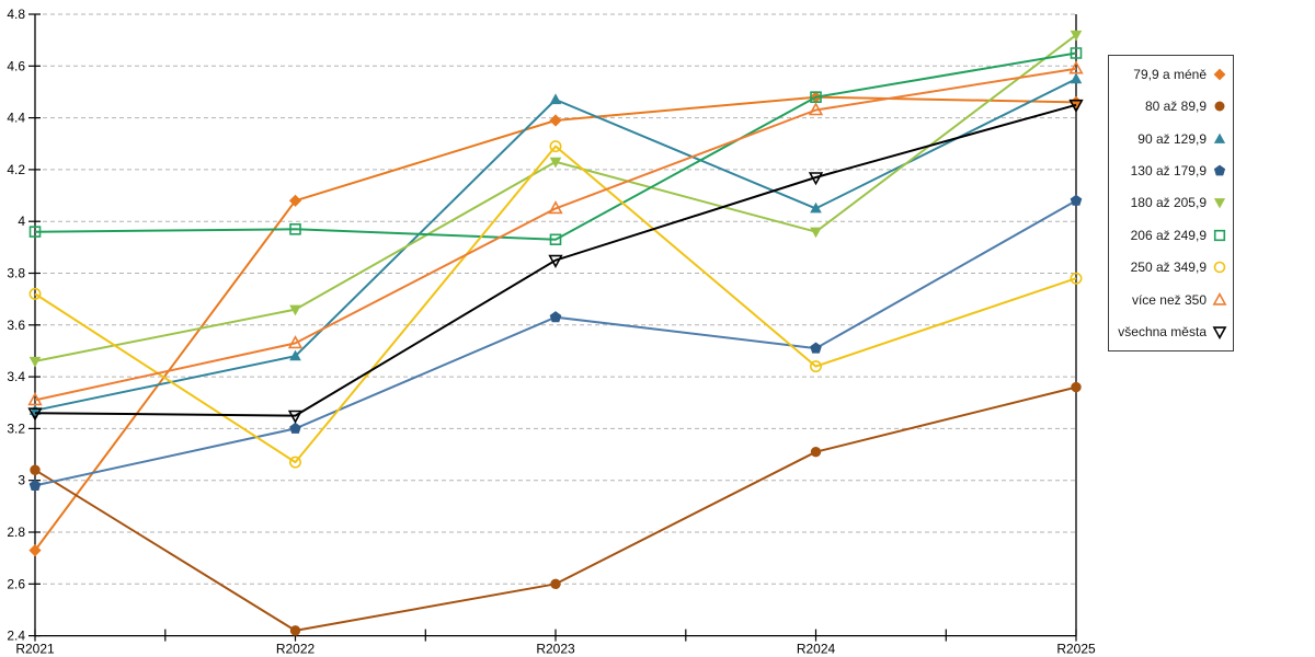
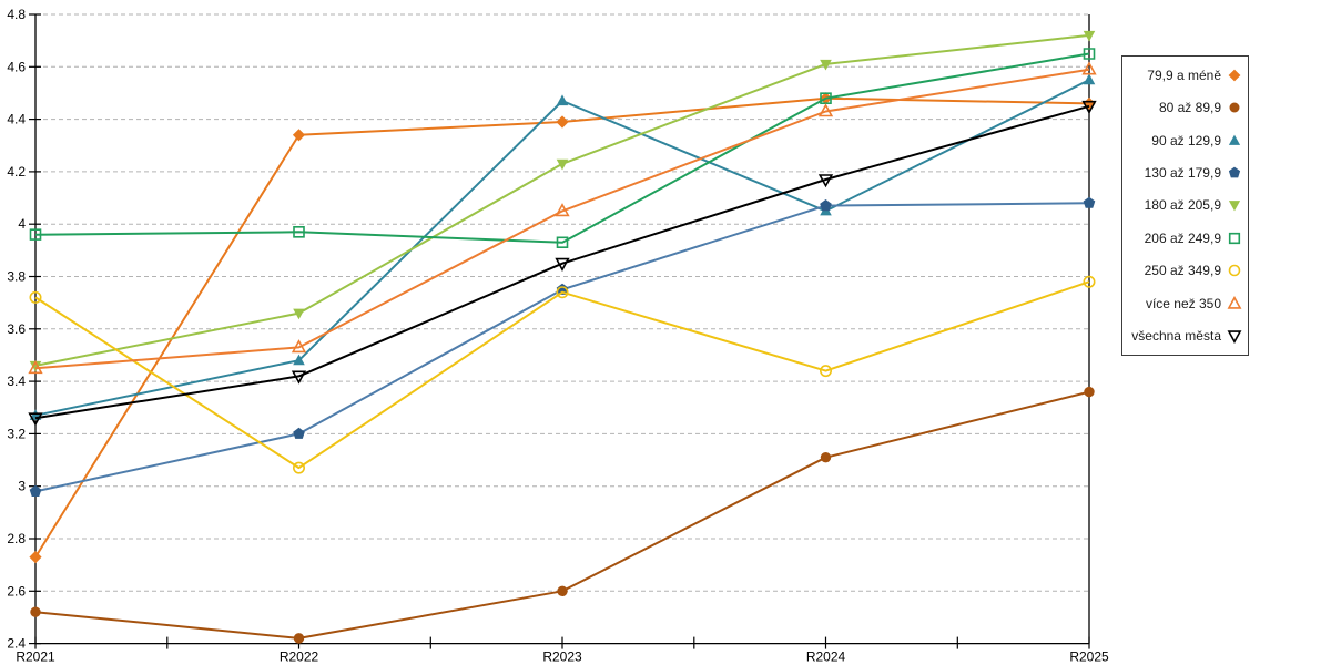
80 až 89,9/R2021: 3.04 -> 2.52
více než 350/R2021: 3.31 -> 3.45
79,9 a méně/R2022: 4.08 -> 4.34
všechna města/R2022: 3.25 -> 3.42
130 až 179,9/R2023: 3.63 -> 3.75
250 až 349,9/R2023: 4.29 -> 3.74
130 až 179,9/R2024: 3.51 -> 4.07
180 až 205,9/R2024: 3.96 -> 4.61
